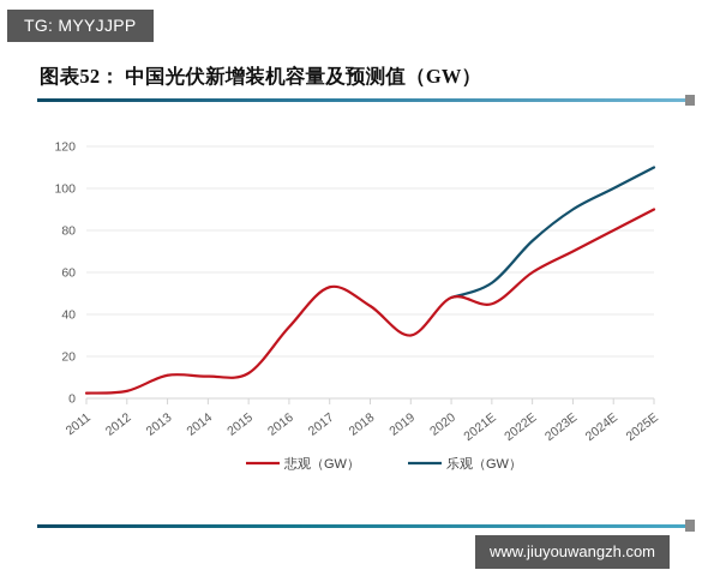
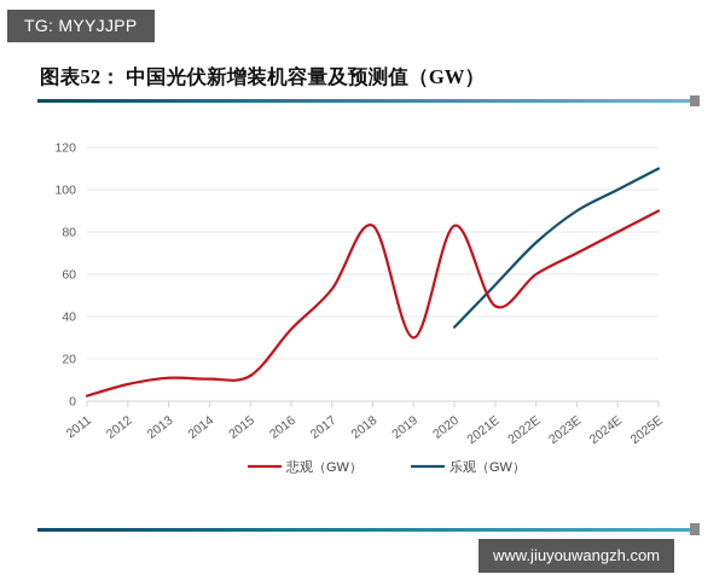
悲观（GW）/2012: 4 -> 8
悲观（GW）/2018: 44 -> 83
悲观（GW）/2020: 48 -> 83
乐观（GW）/2020: 48 -> 35
